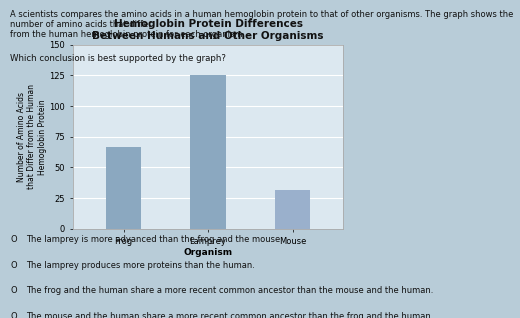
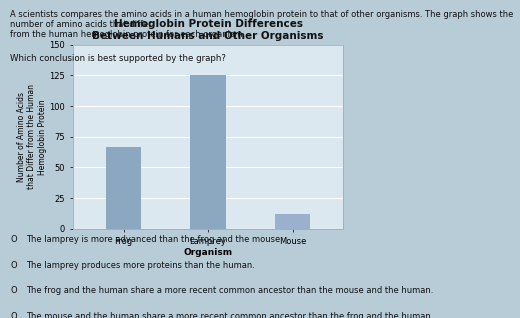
Mouse: 32 -> 12
